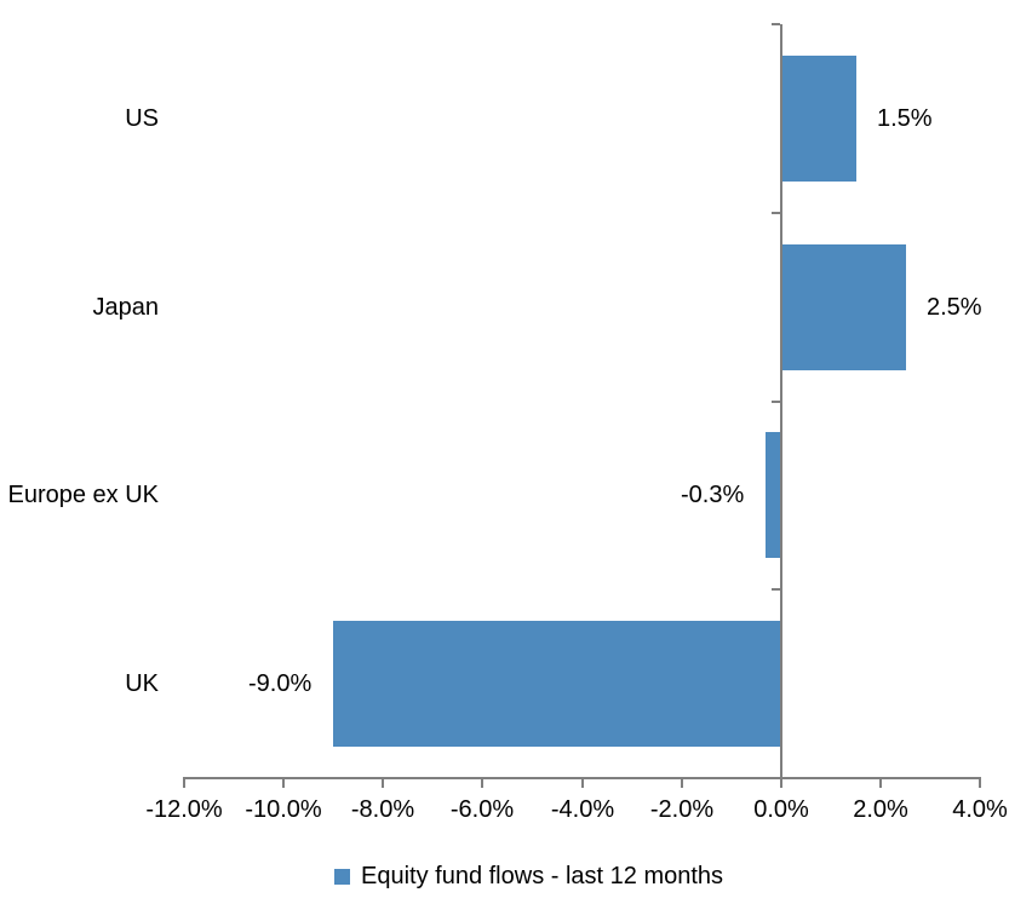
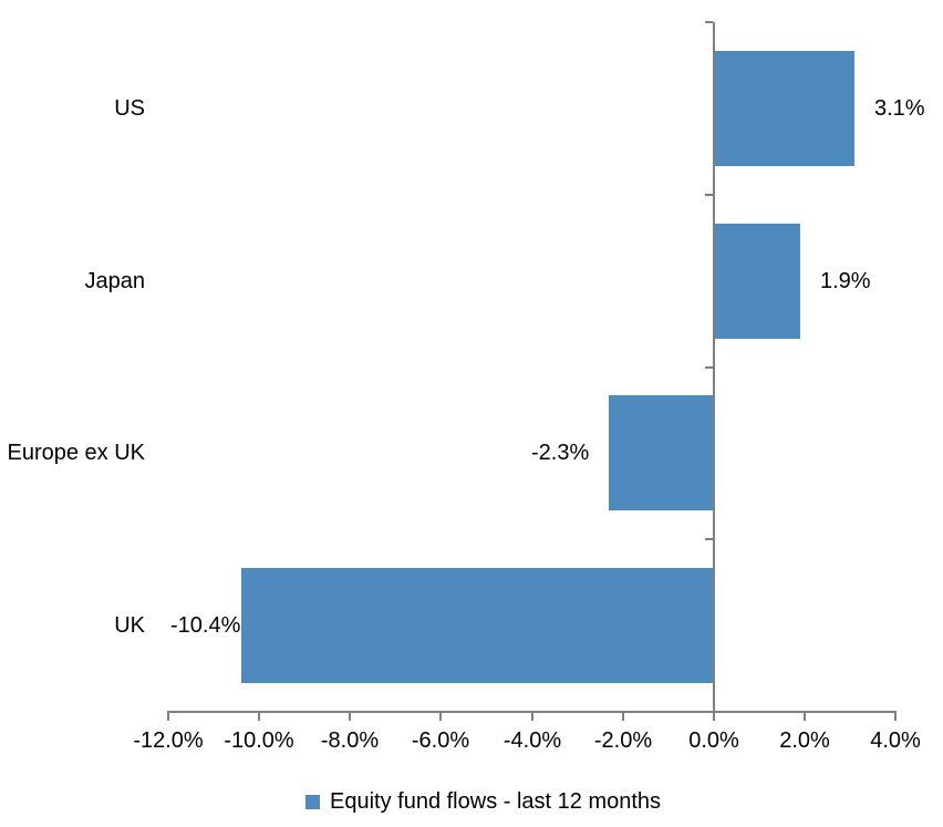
US: 1.5% -> 3.1%
Japan: 2.5% -> 1.9%
Europe ex UK: -0.3% -> -2.3%
UK: -9.0% -> -10.4%
